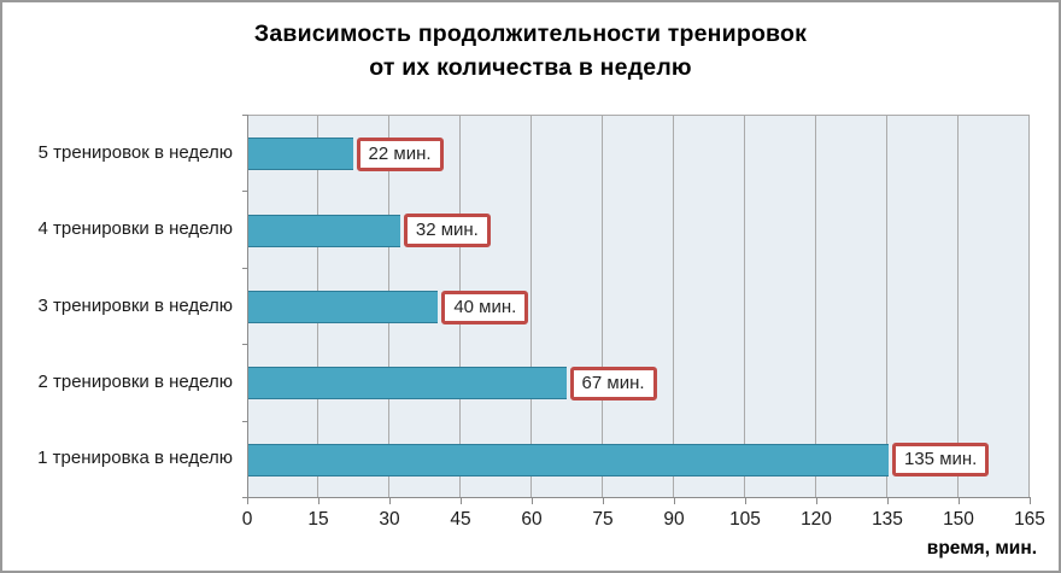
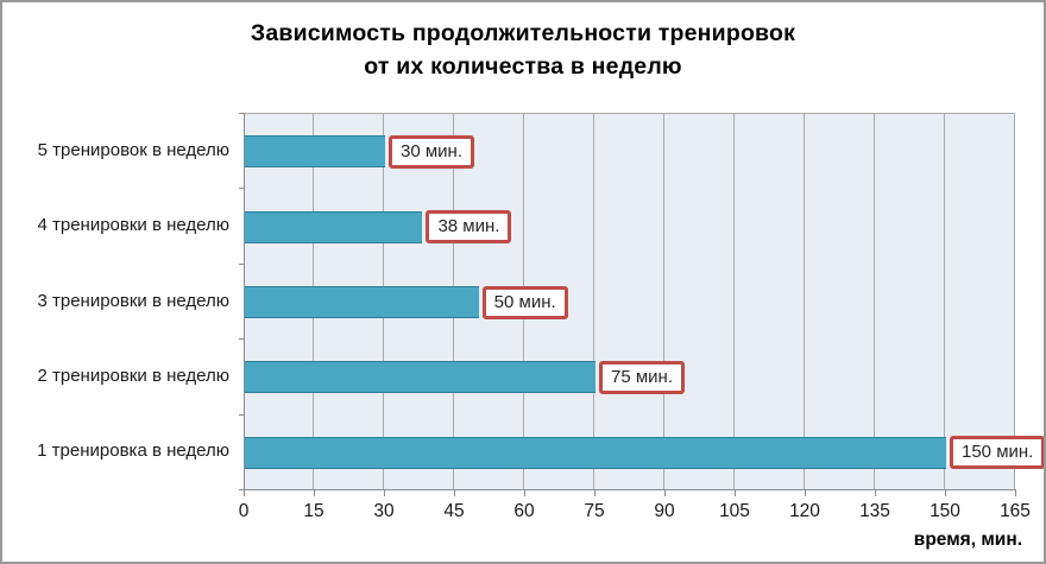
5 тренировок в неделю: 22 -> 30
4 тренировки в неделю: 32 -> 38
3 тренировки в неделю: 40 -> 50
2 тренировки в неделю: 67 -> 75
1 тренировка в неделю: 135 -> 150
